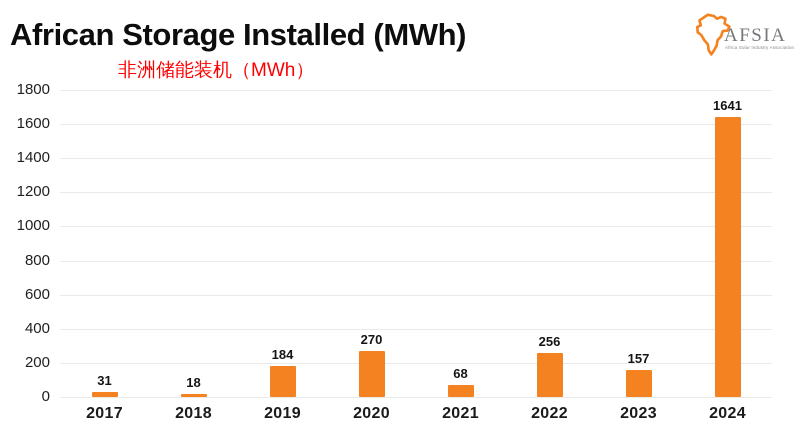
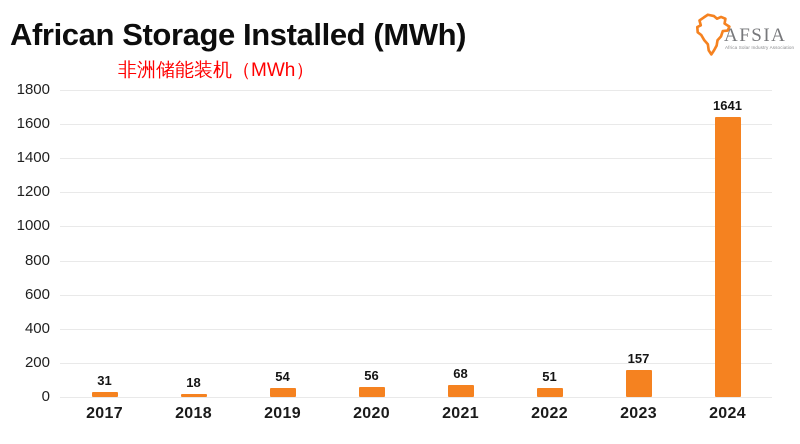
2019: 184 -> 54
2020: 270 -> 56
2022: 256 -> 51
